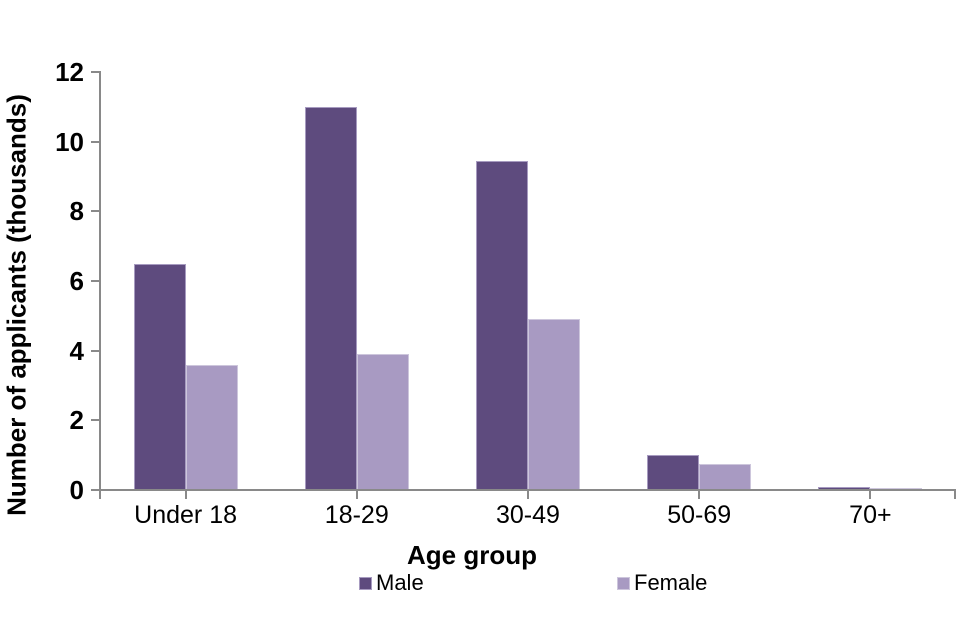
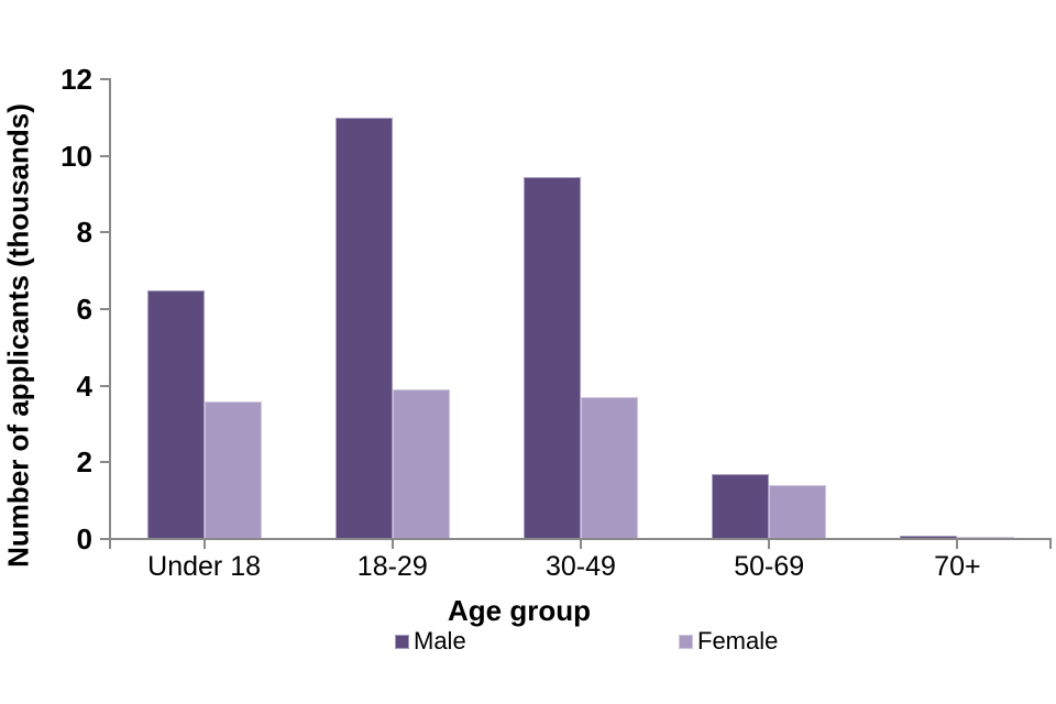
Female/30-49: 4.9 -> 3.7
Male/50-69: 1.0 -> 1.7
Female/50-69: 0.8 -> 1.4
